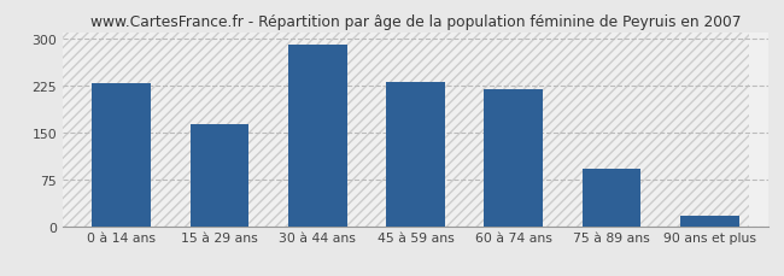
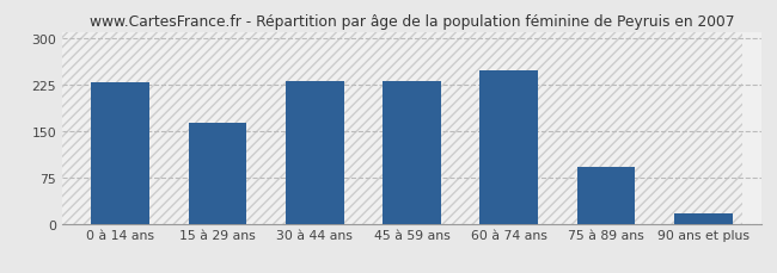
30 à 44 ans: 290 -> 230
60 à 74 ans: 218 -> 248
